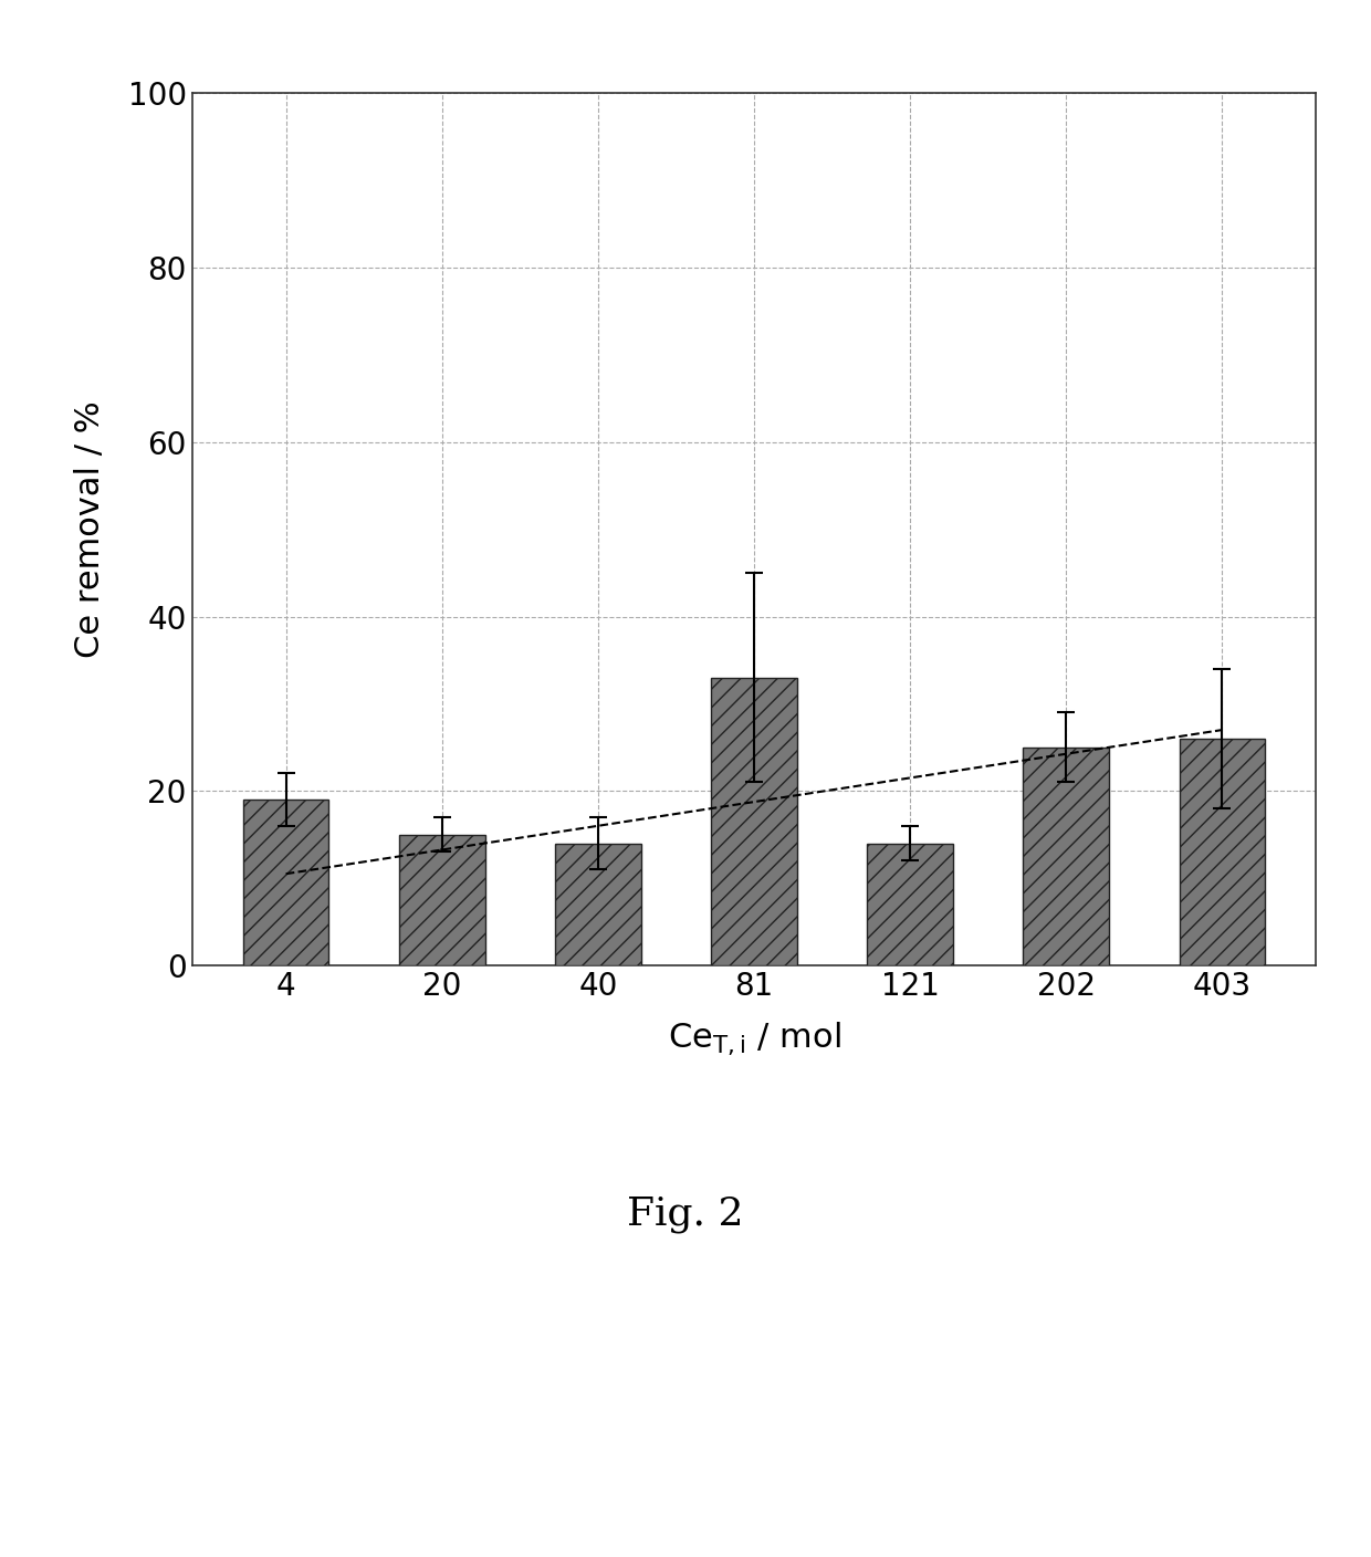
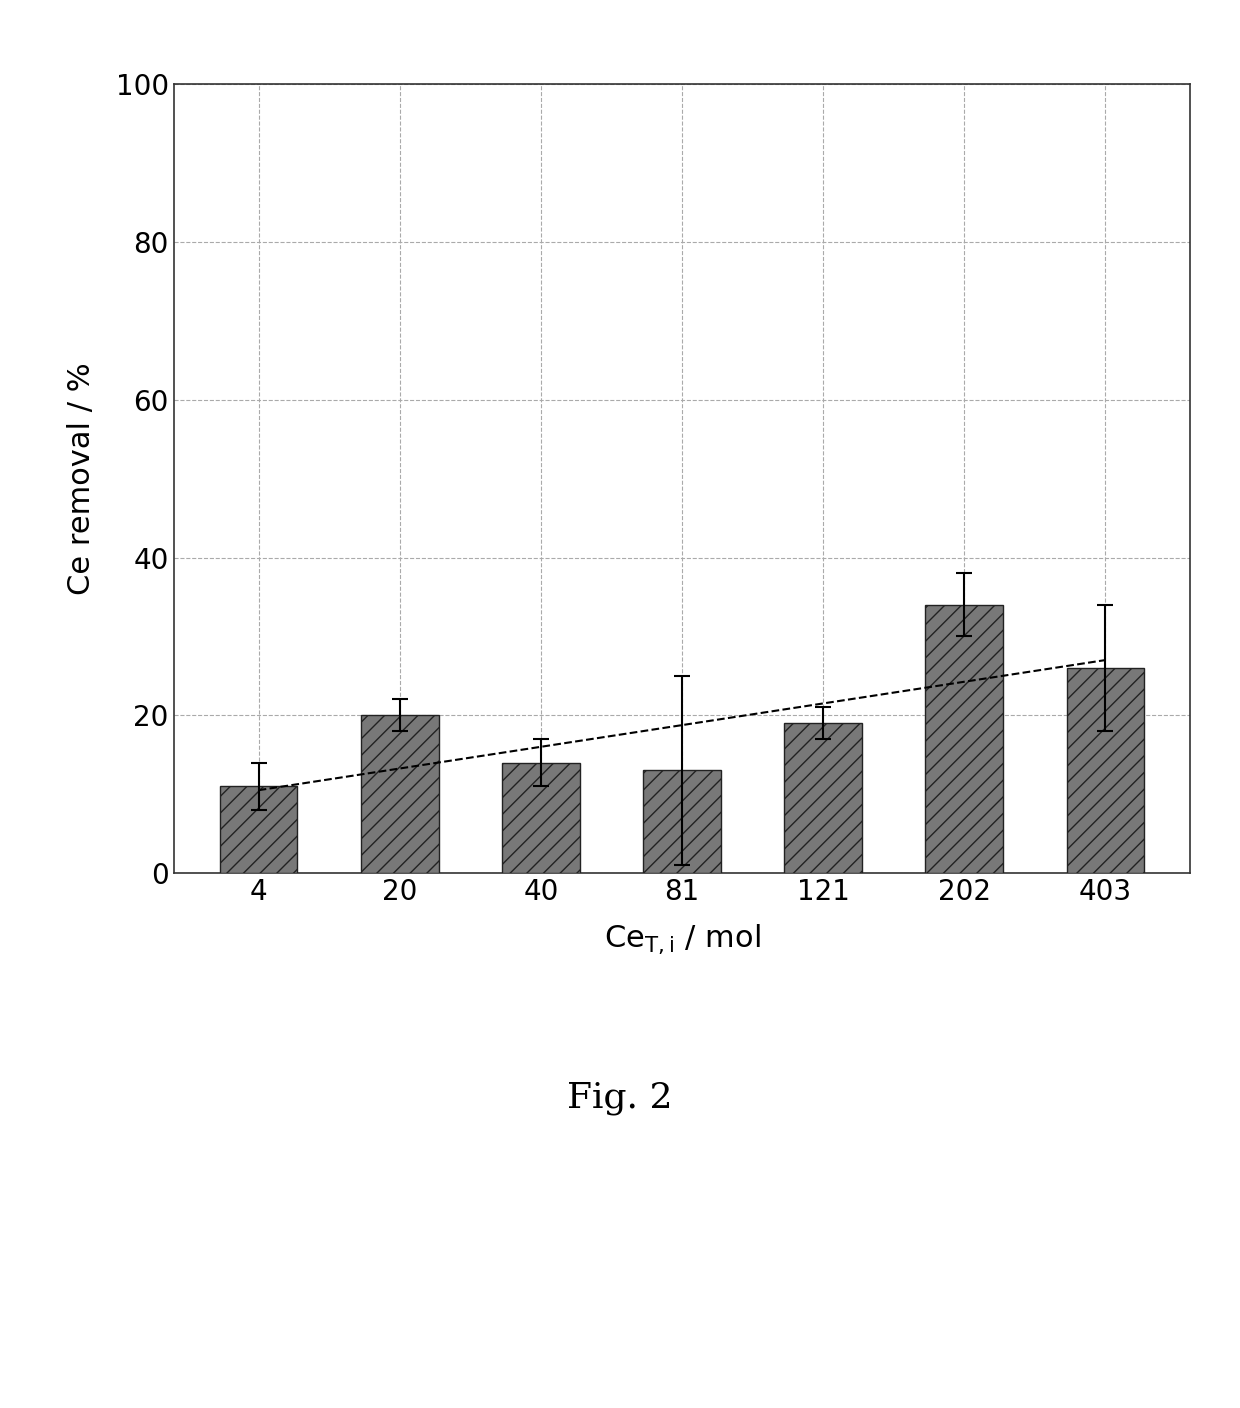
4: 19 -> 11
20: 15 -> 20
81: 33 -> 13
121: 14 -> 19
202: 25 -> 34
